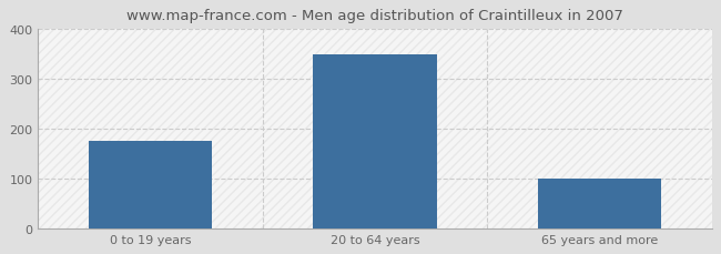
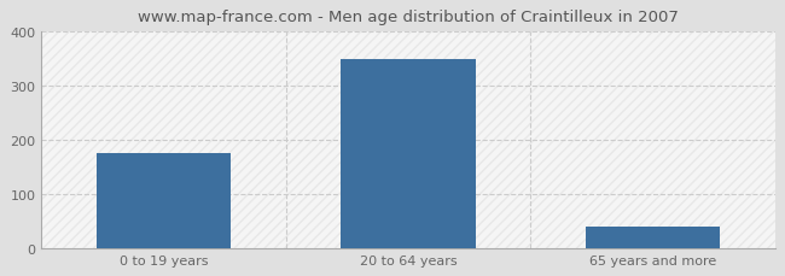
65 years and more: 100 -> 40
